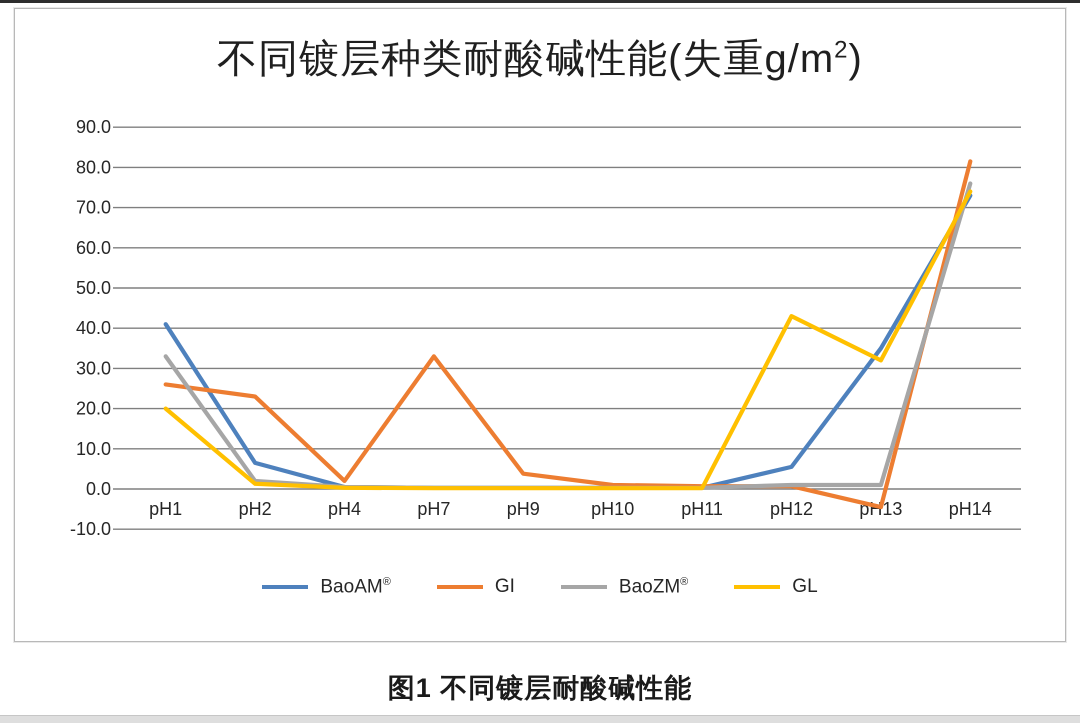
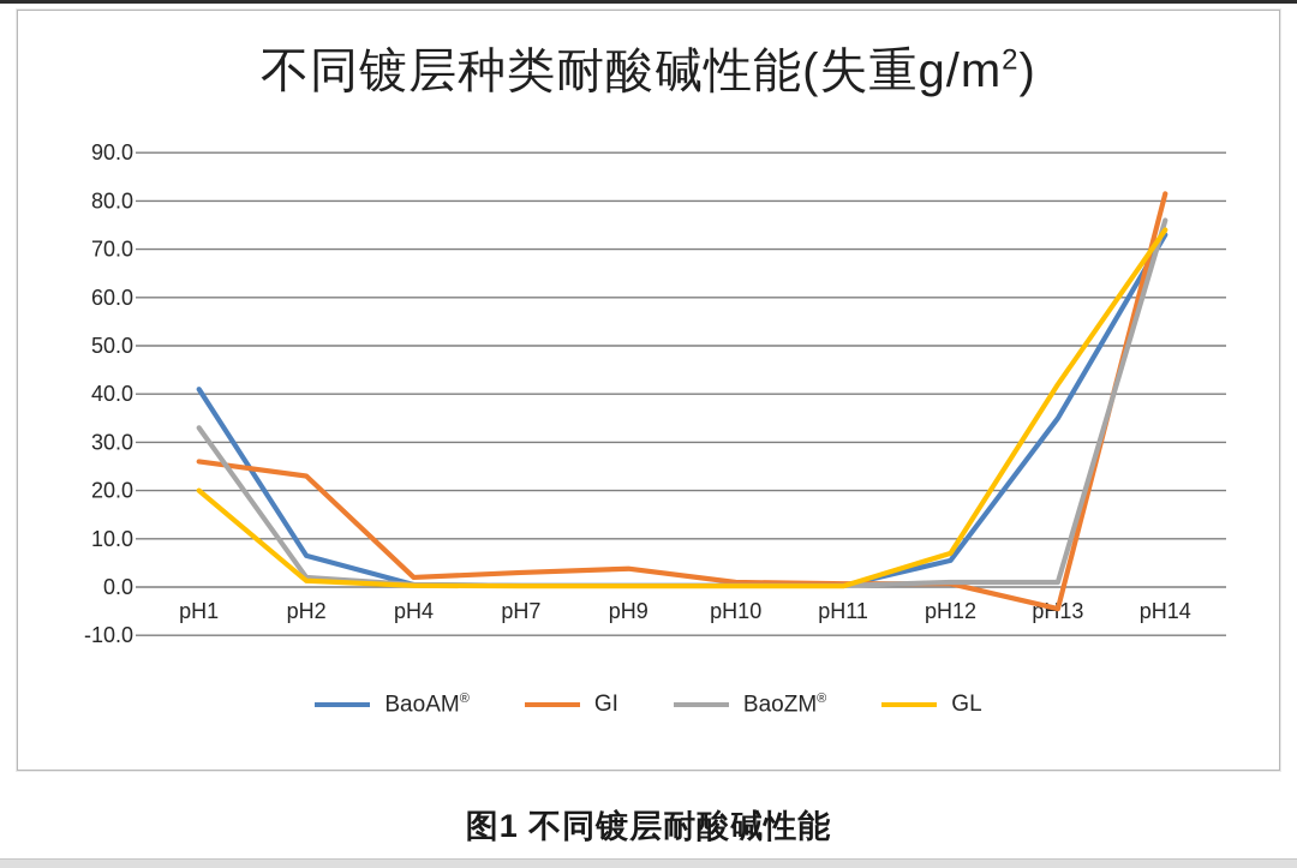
GI/pH7: 33 -> 3
GL/pH12: 43 -> 7
GL/pH13: 32 -> 42
